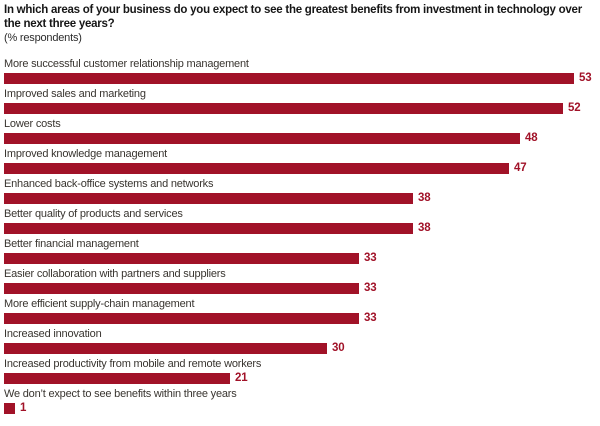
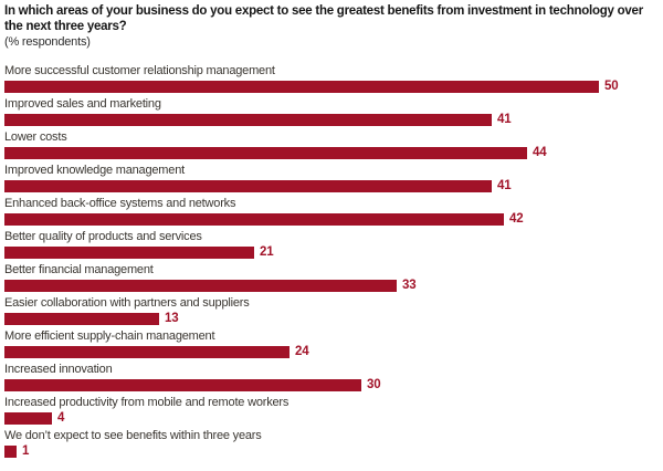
More successful customer relationship management: 53 -> 50
Improved sales and marketing: 52 -> 41
Lower costs: 48 -> 44
Improved knowledge management: 47 -> 41
Enhanced back-office systems and networks: 38 -> 42
Better quality of products and services: 38 -> 21
Easier collaboration with partners and suppliers: 33 -> 13
More efficient supply-chain management: 33 -> 24
Increased productivity from mobile and remote workers: 21 -> 4
